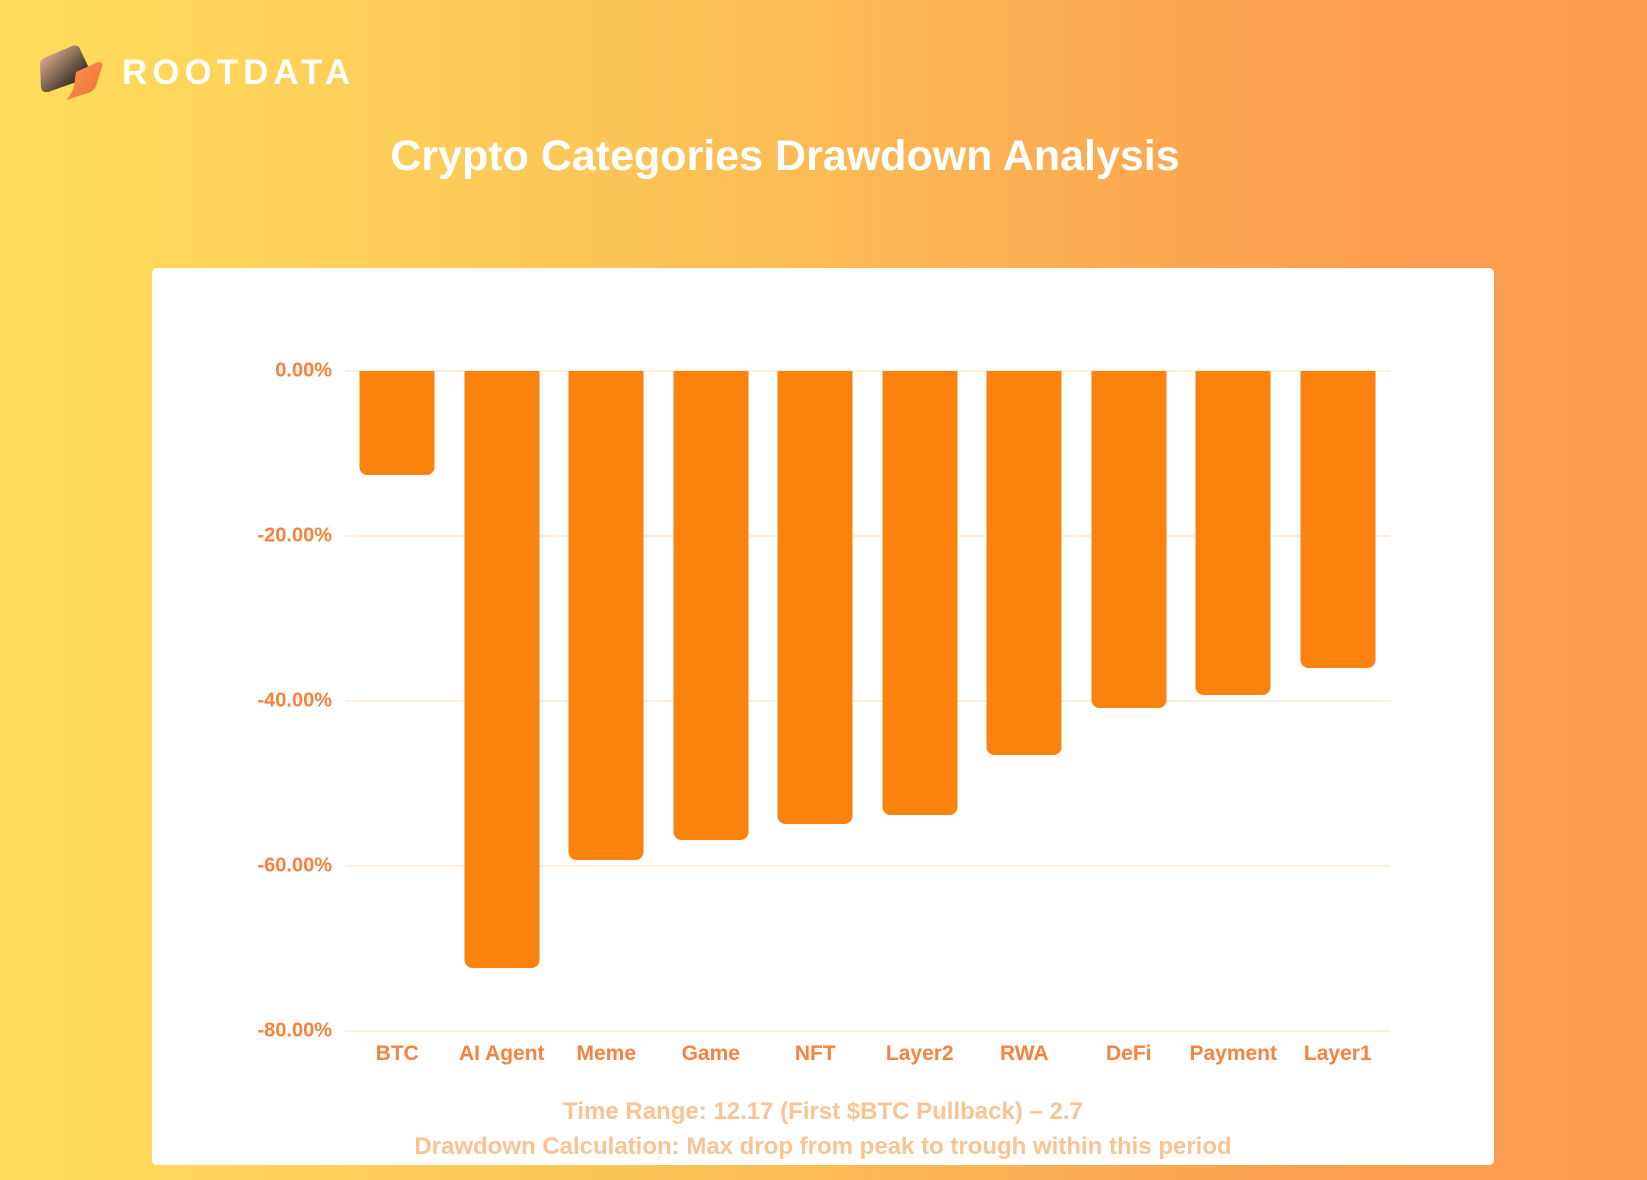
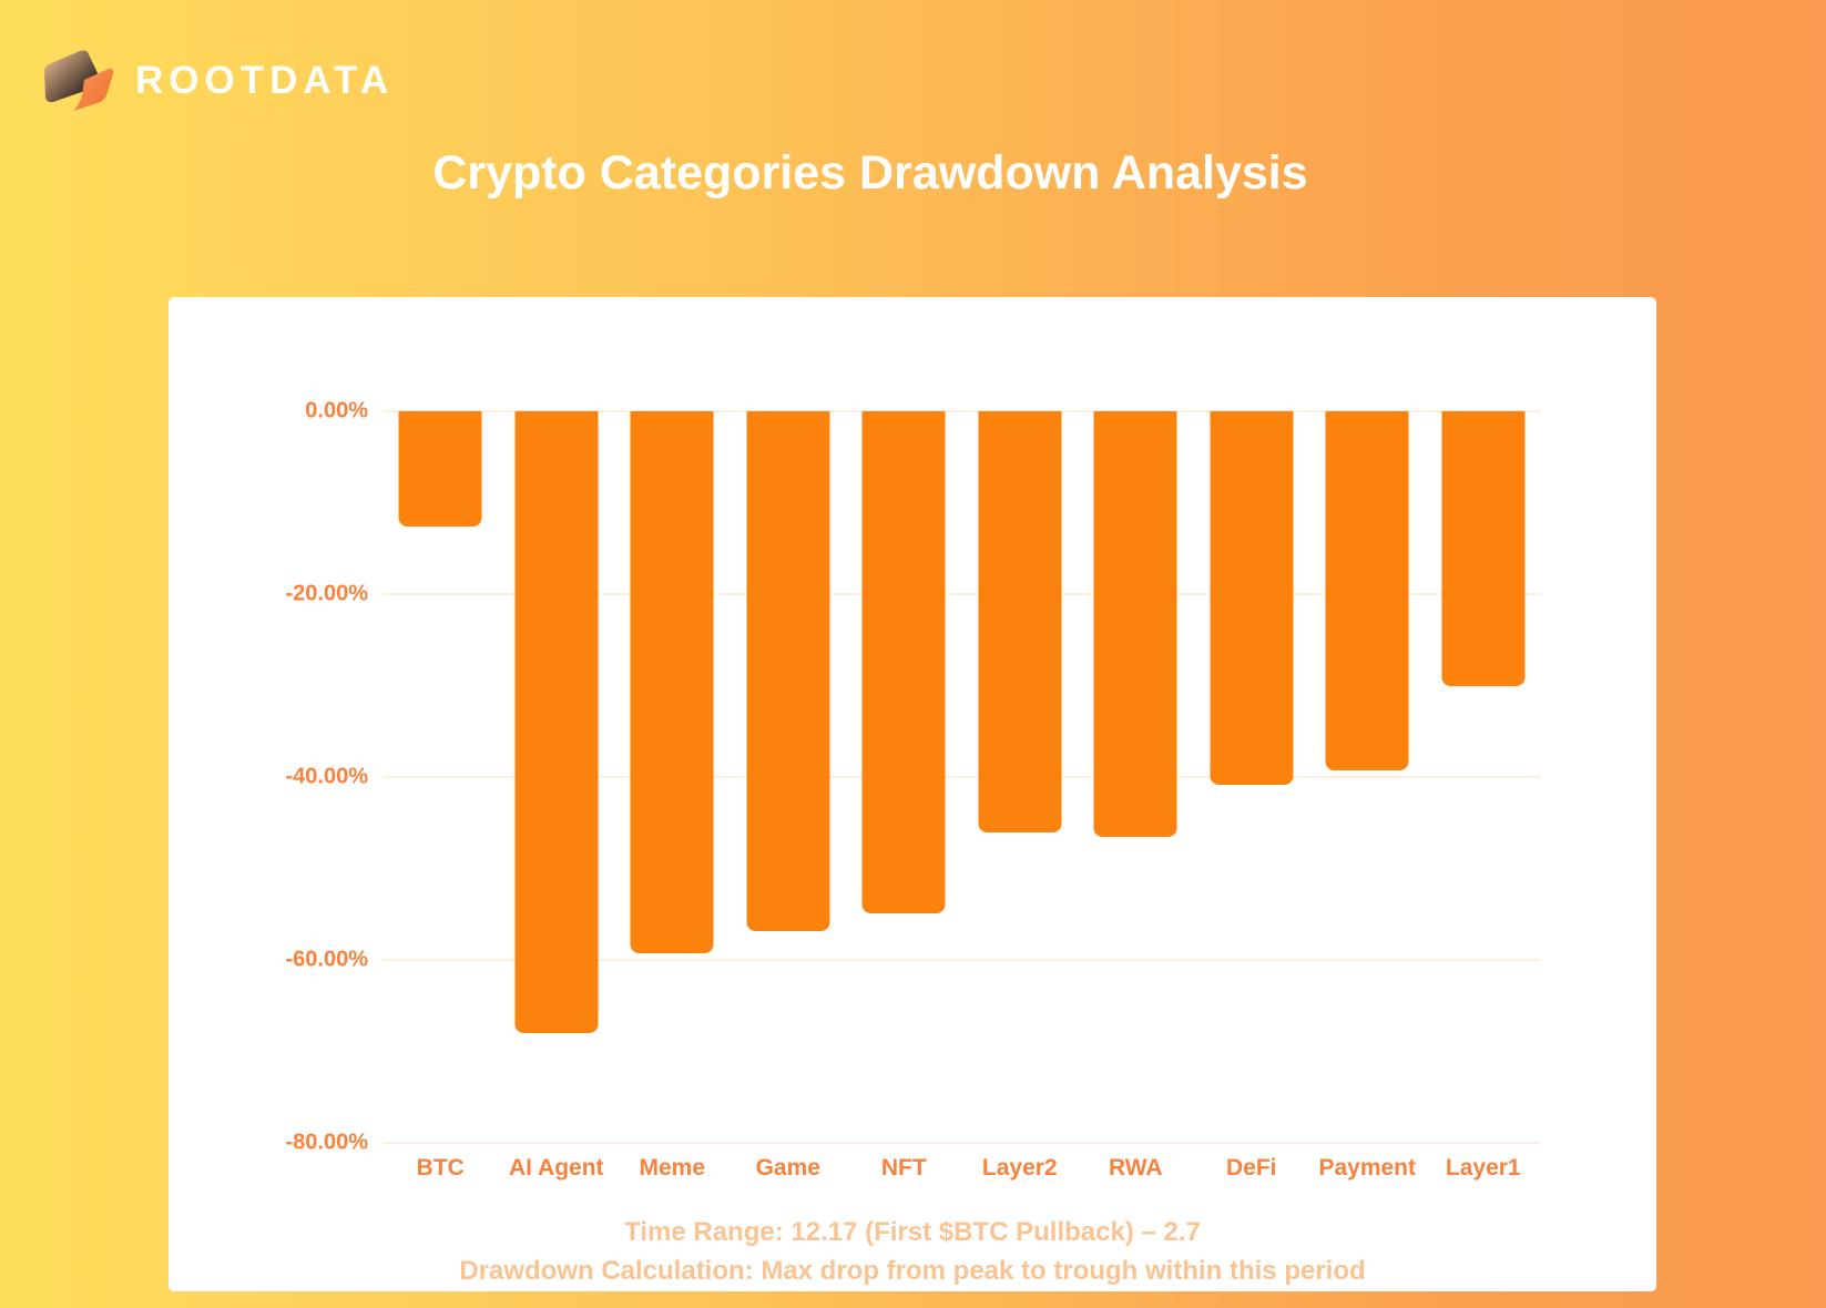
AI Agent: -72% -> -68%
Layer2: -54% -> -46%
Layer1: -36% -> -30%
